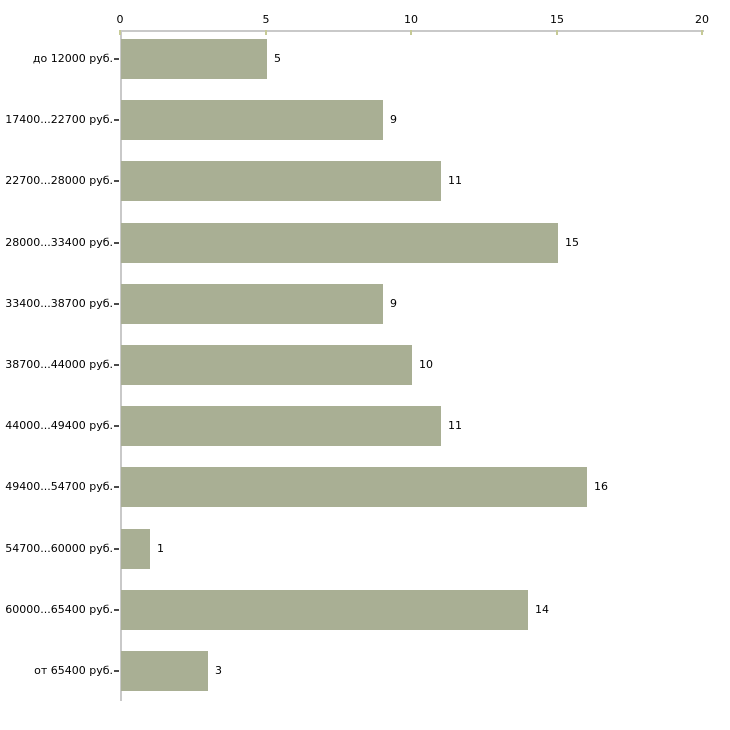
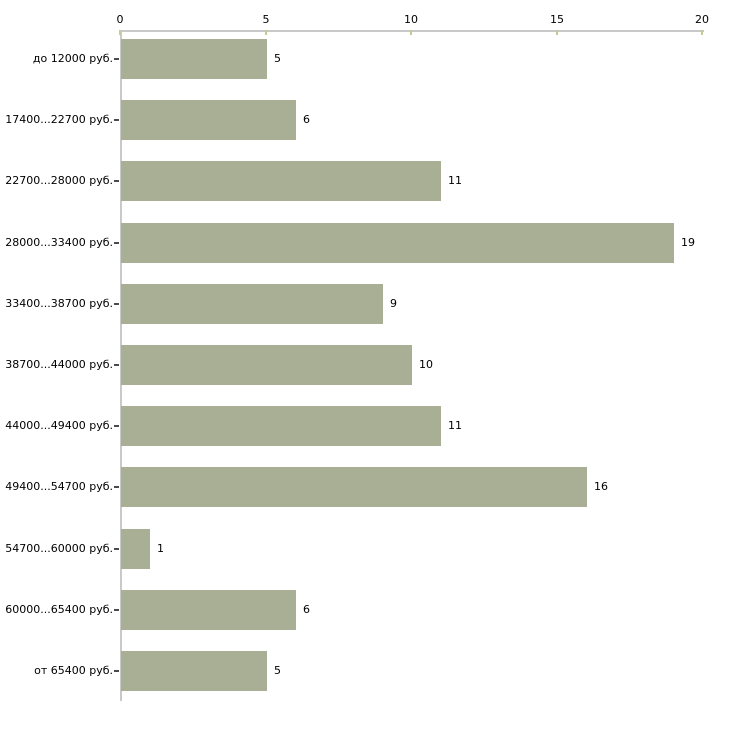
17400...22700 руб.: 9 -> 6
28000...33400 руб.: 15 -> 19
60000...65400 руб.: 14 -> 6
от 65400 руб.: 3 -> 5
